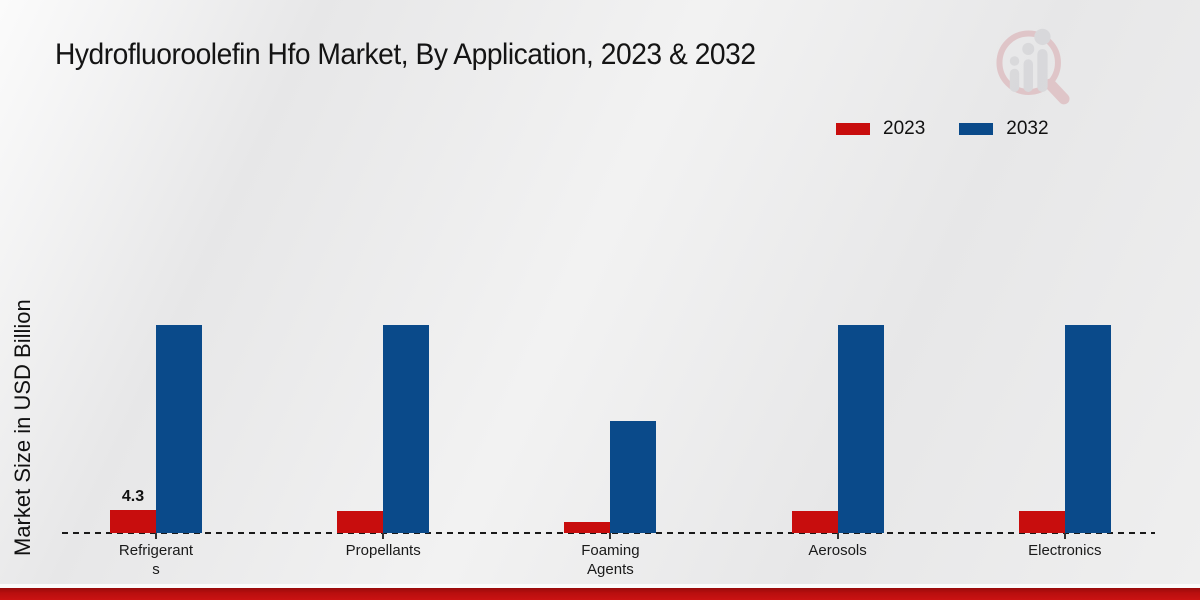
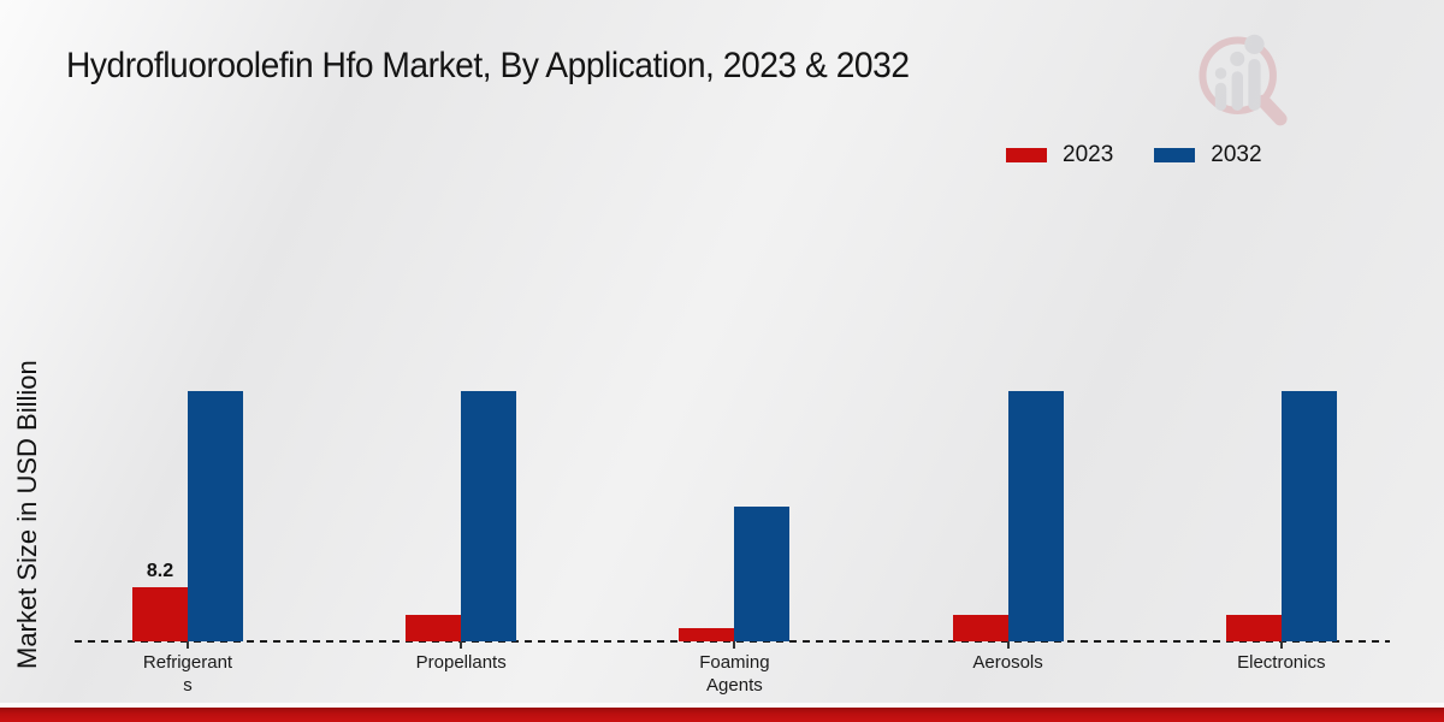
2023/Refrigerants: 4.3 -> 8.2
